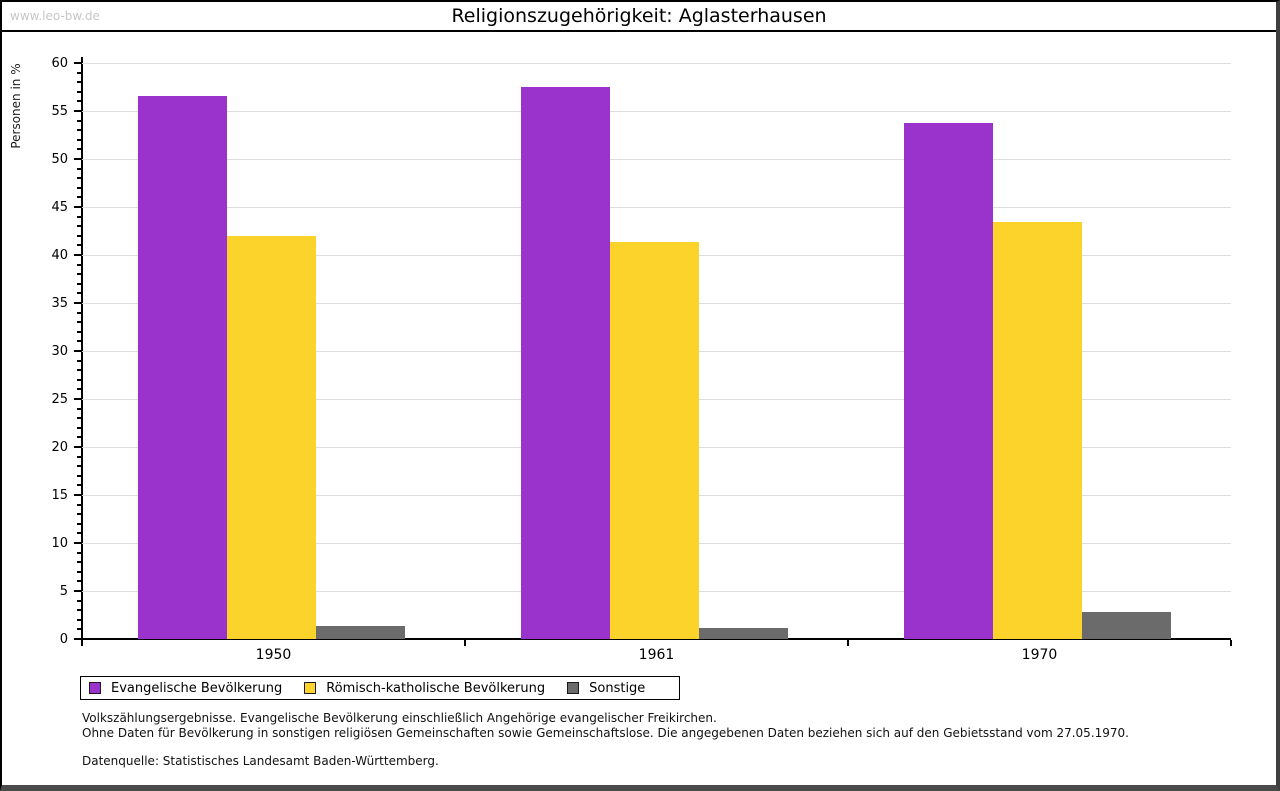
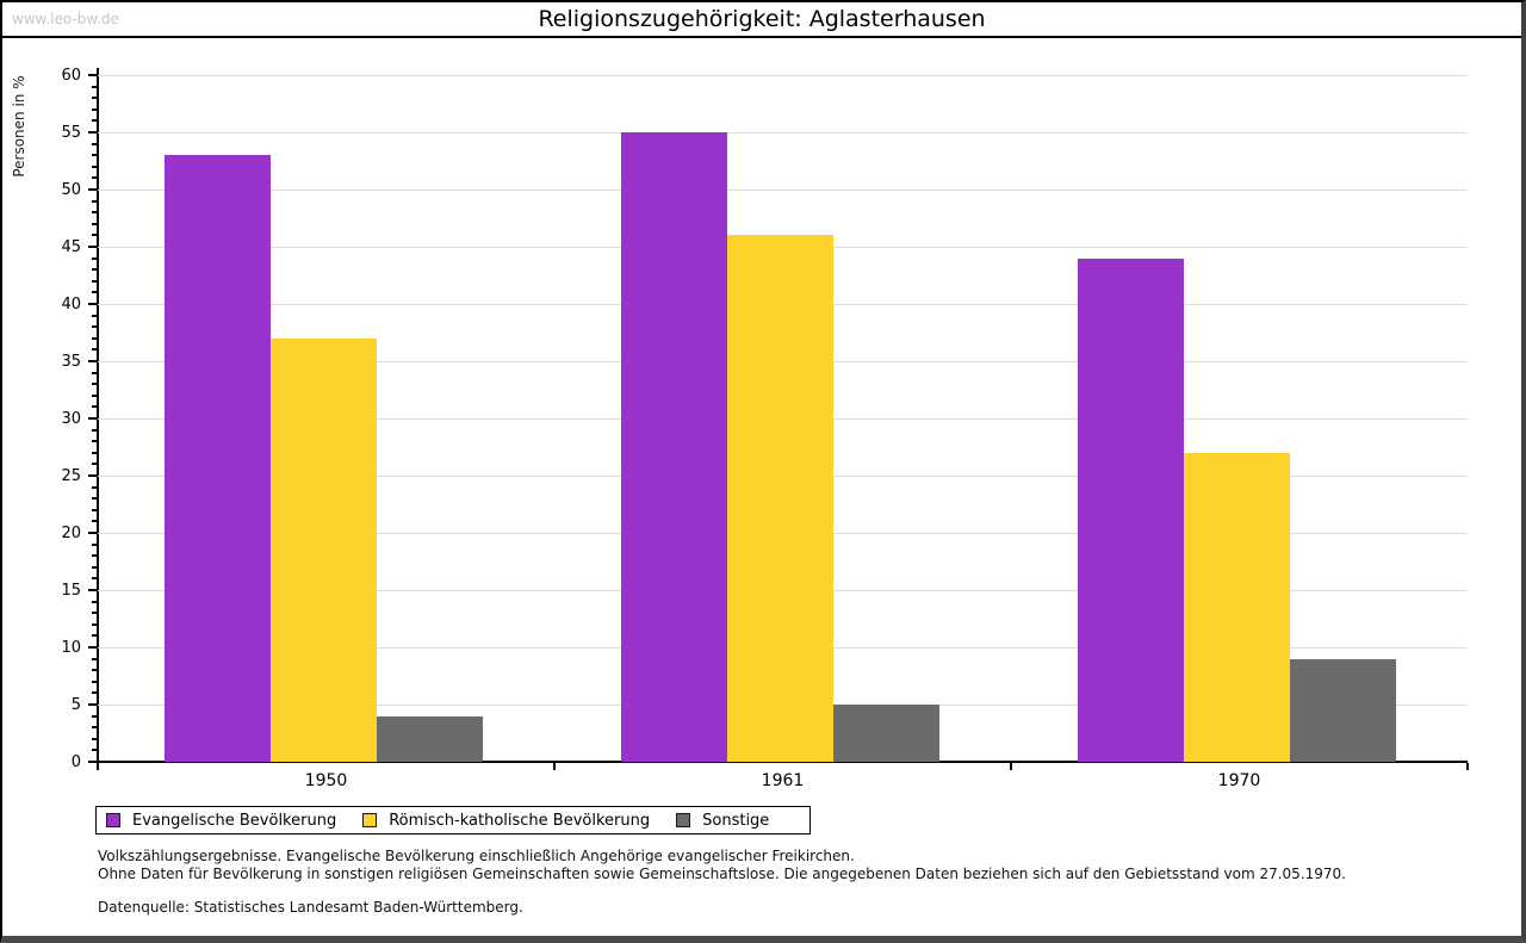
Evangelische Bevölkerung/1950: 57 -> 53
Römisch-katholische Bevölkerung/1950: 42 -> 37
Sonstige/1950: 1 -> 4
Evangelische Bevölkerung/1961: 58 -> 55
Römisch-katholische Bevölkerung/1961: 41 -> 46
Sonstige/1961: 1 -> 5
Evangelische Bevölkerung/1970: 54 -> 44
Römisch-katholische Bevölkerung/1970: 43 -> 27
Sonstige/1970: 3 -> 9
